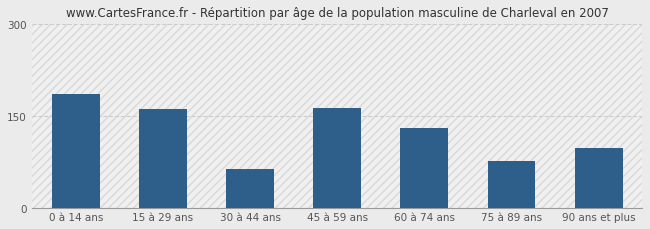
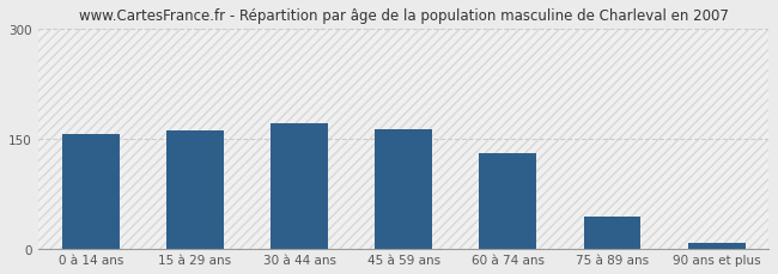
0 à 14 ans: 186 -> 157
30 à 44 ans: 64 -> 171
75 à 89 ans: 76 -> 44
90 ans et plus: 98 -> 8
